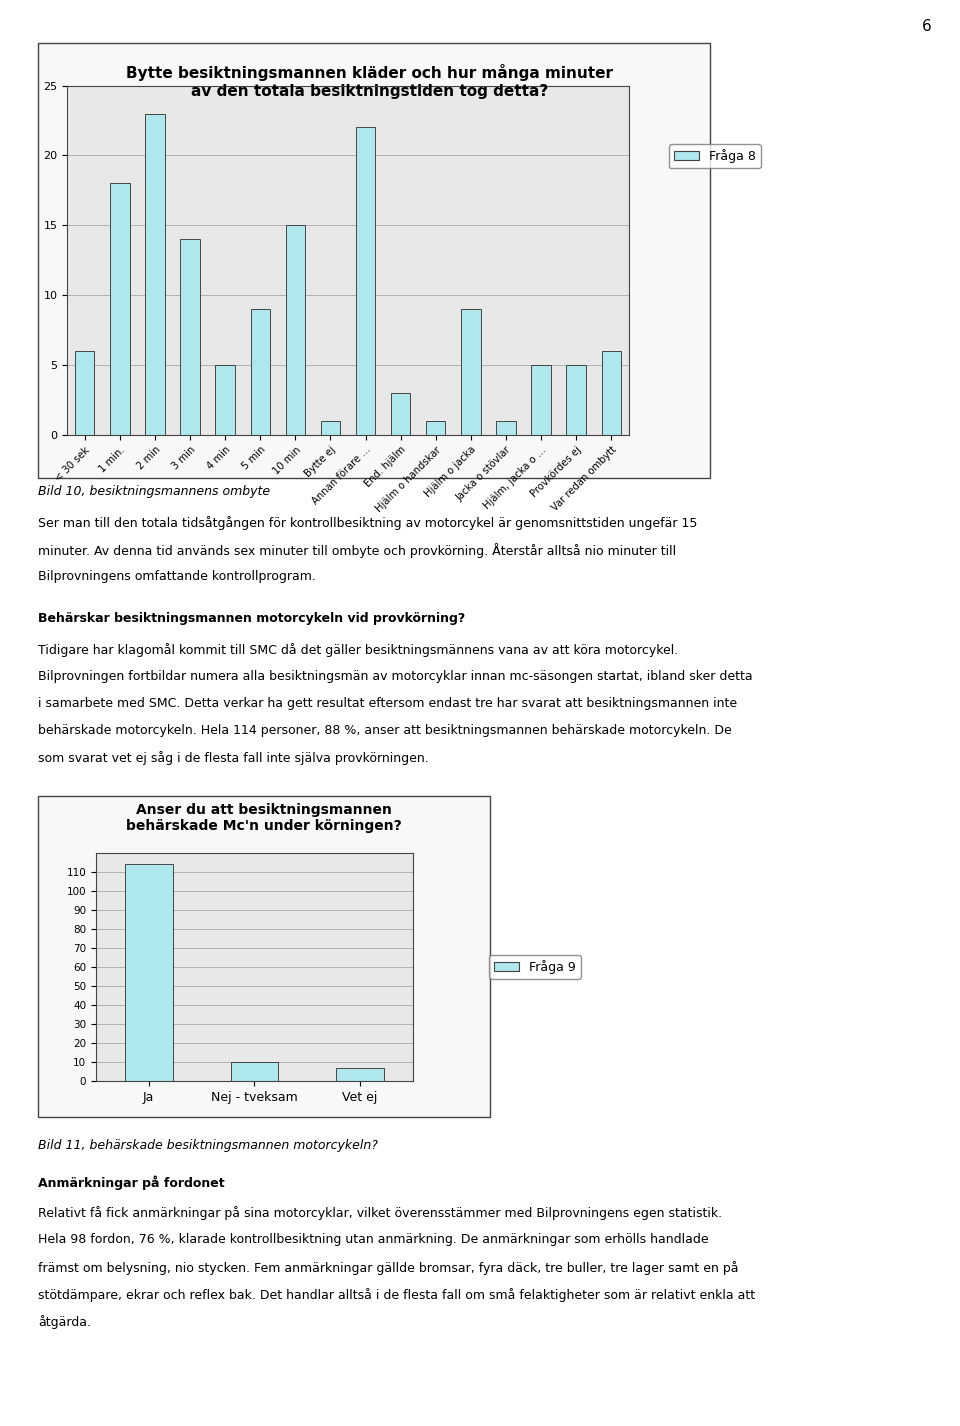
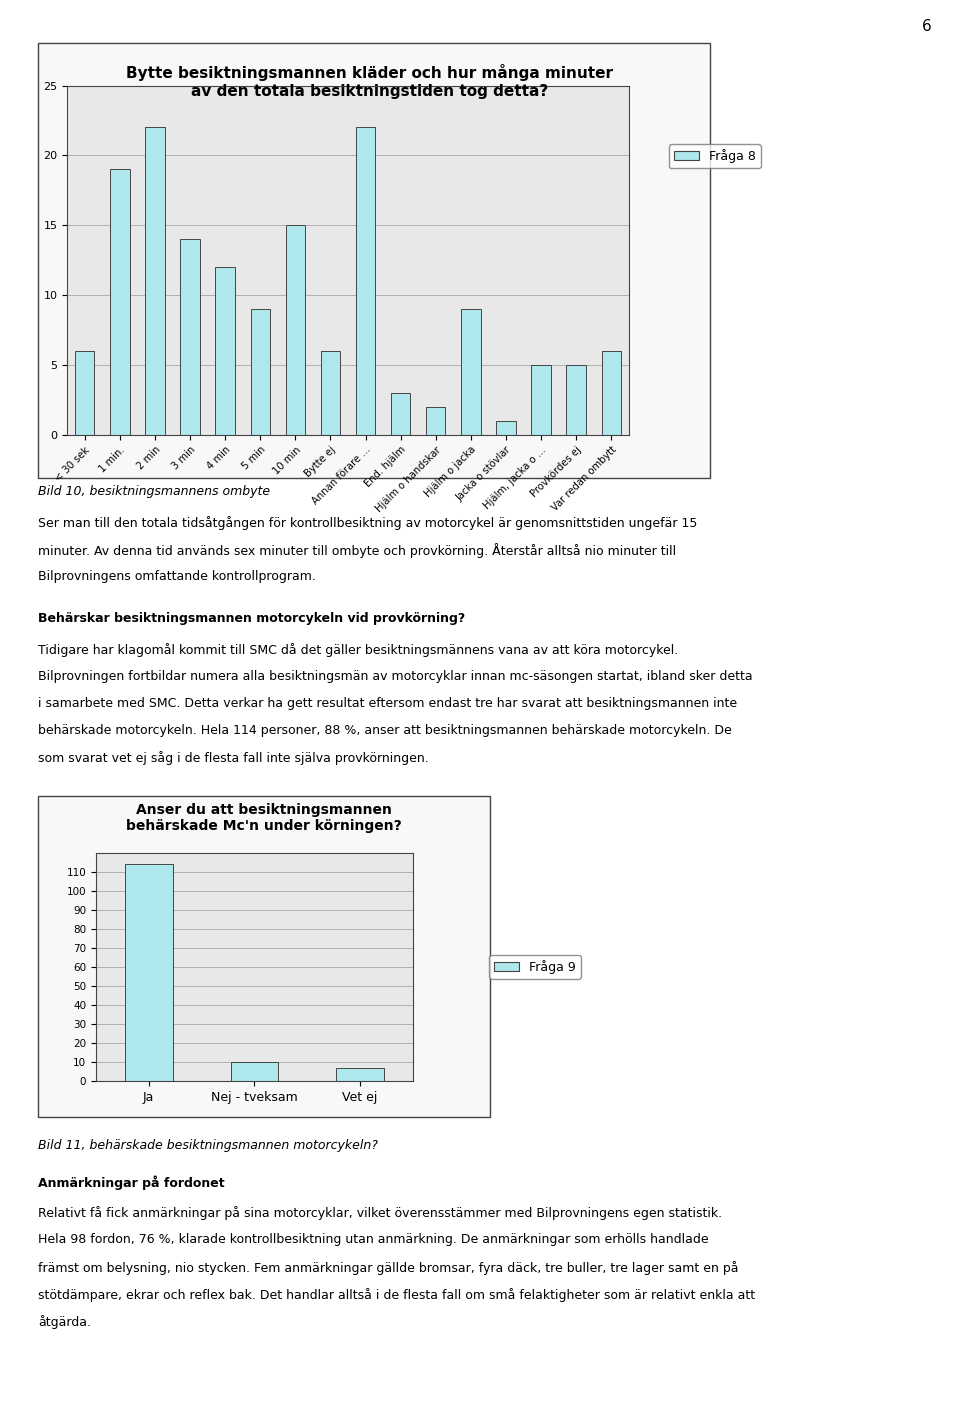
1 min.: 18 -> 19
2 min: 23 -> 22
4 min: 5 -> 12
Bytte ej: 1 -> 6
Hjälm o handskar: 1 -> 2
